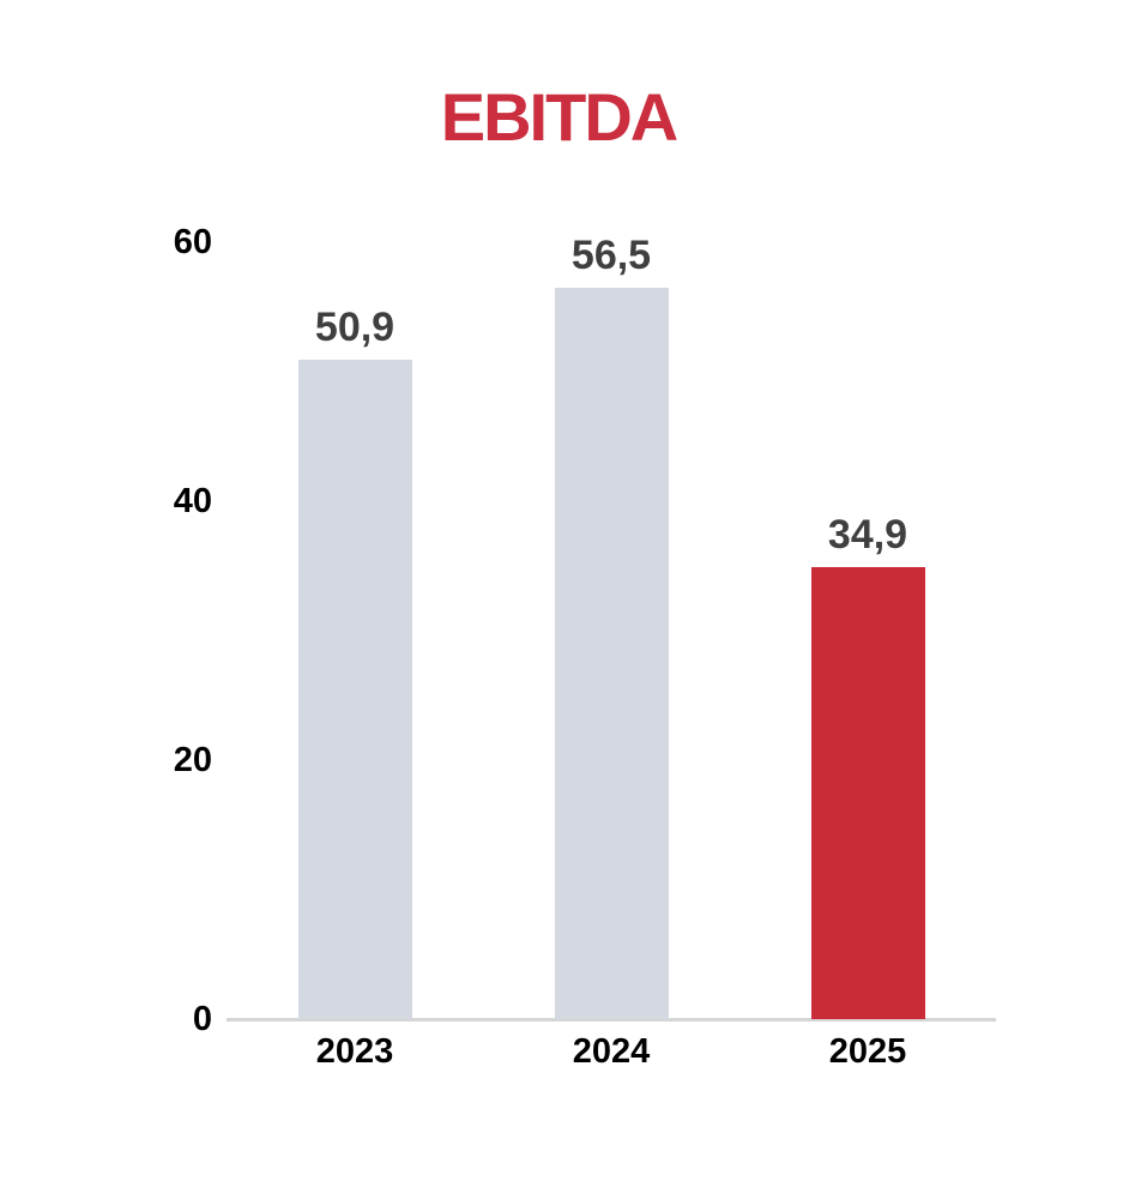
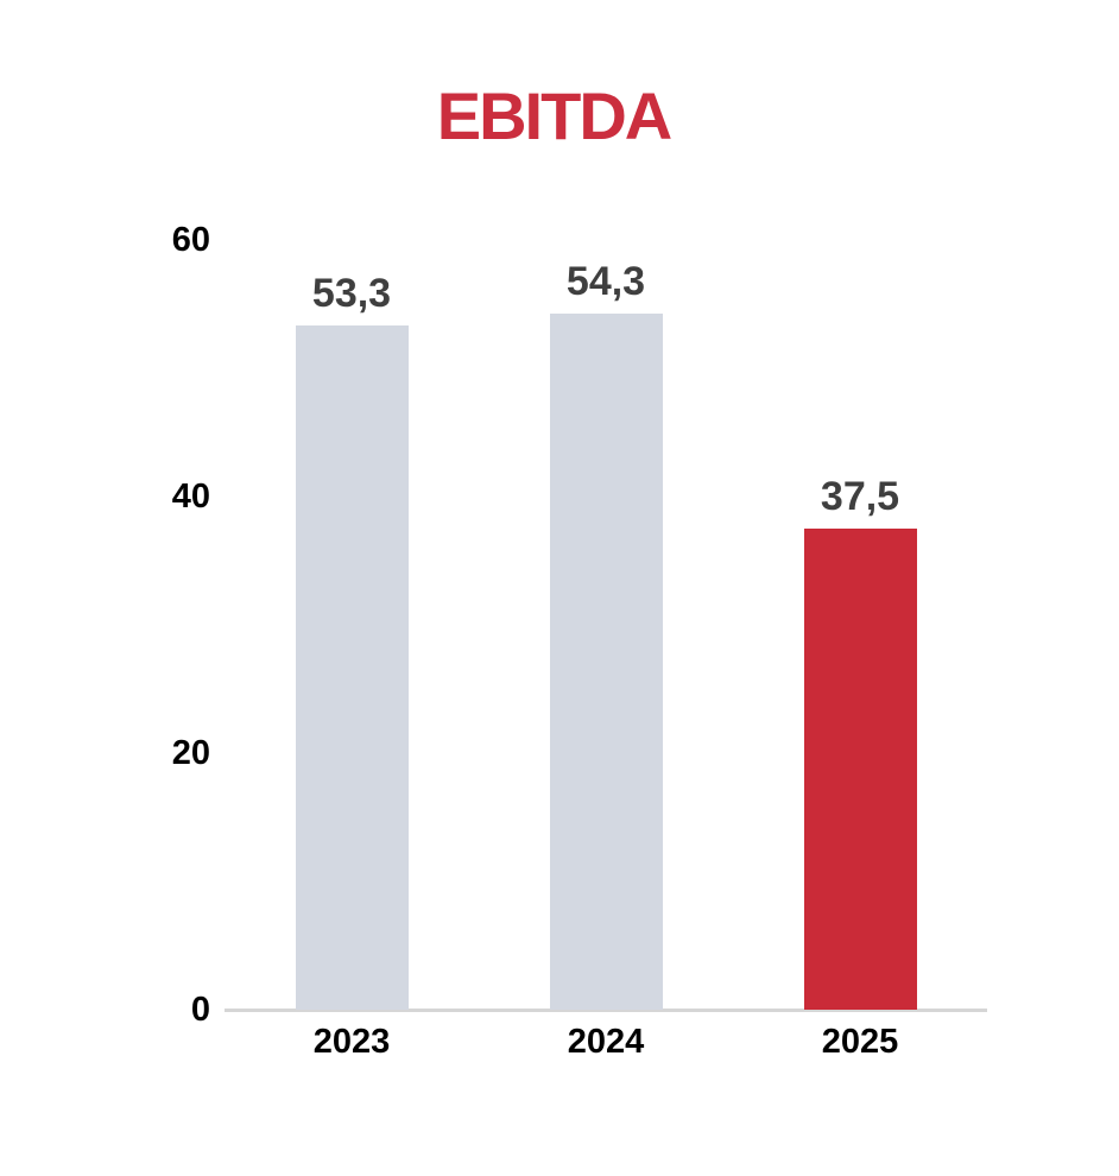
2023: 50,9 -> 53,3
2024: 56,5 -> 54,3
2025: 34,9 -> 37,5
